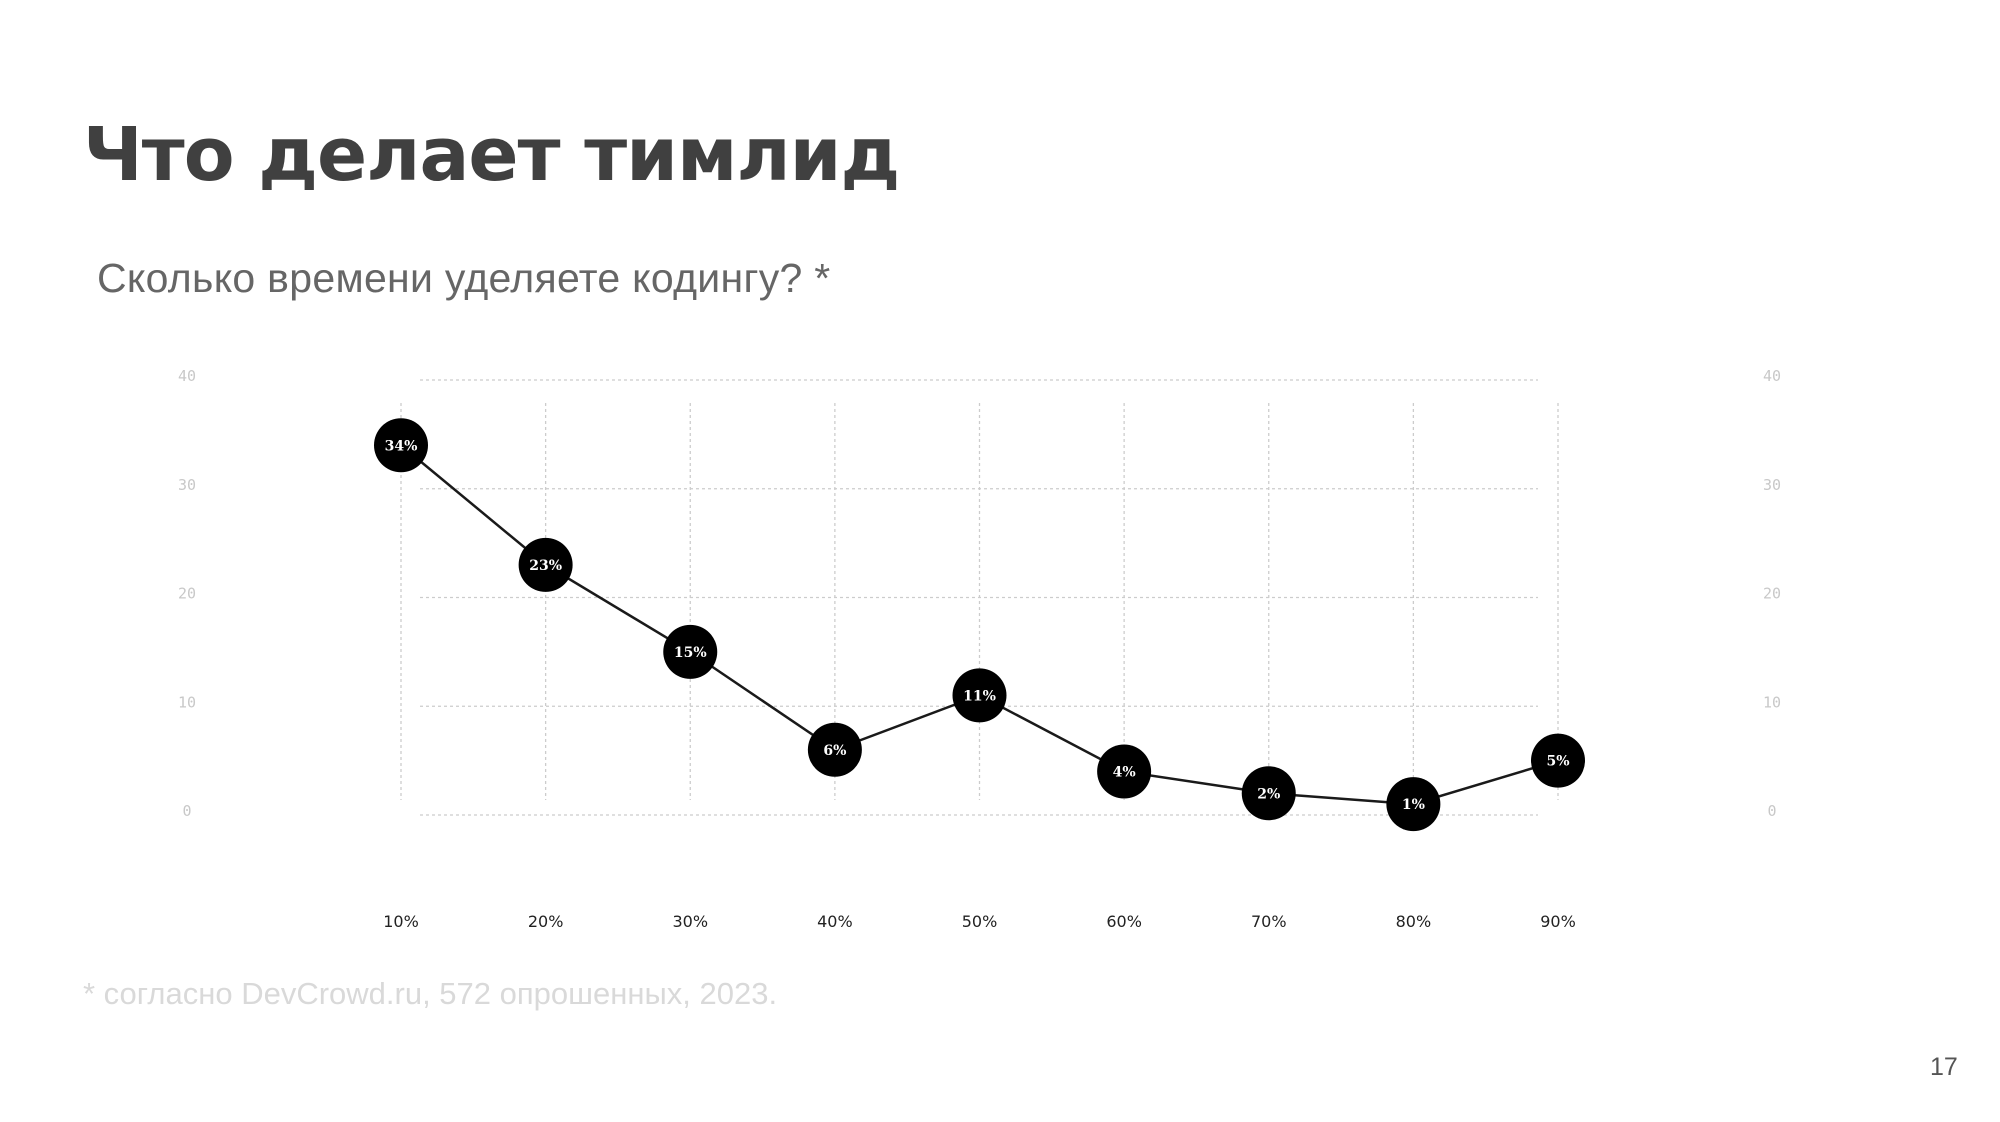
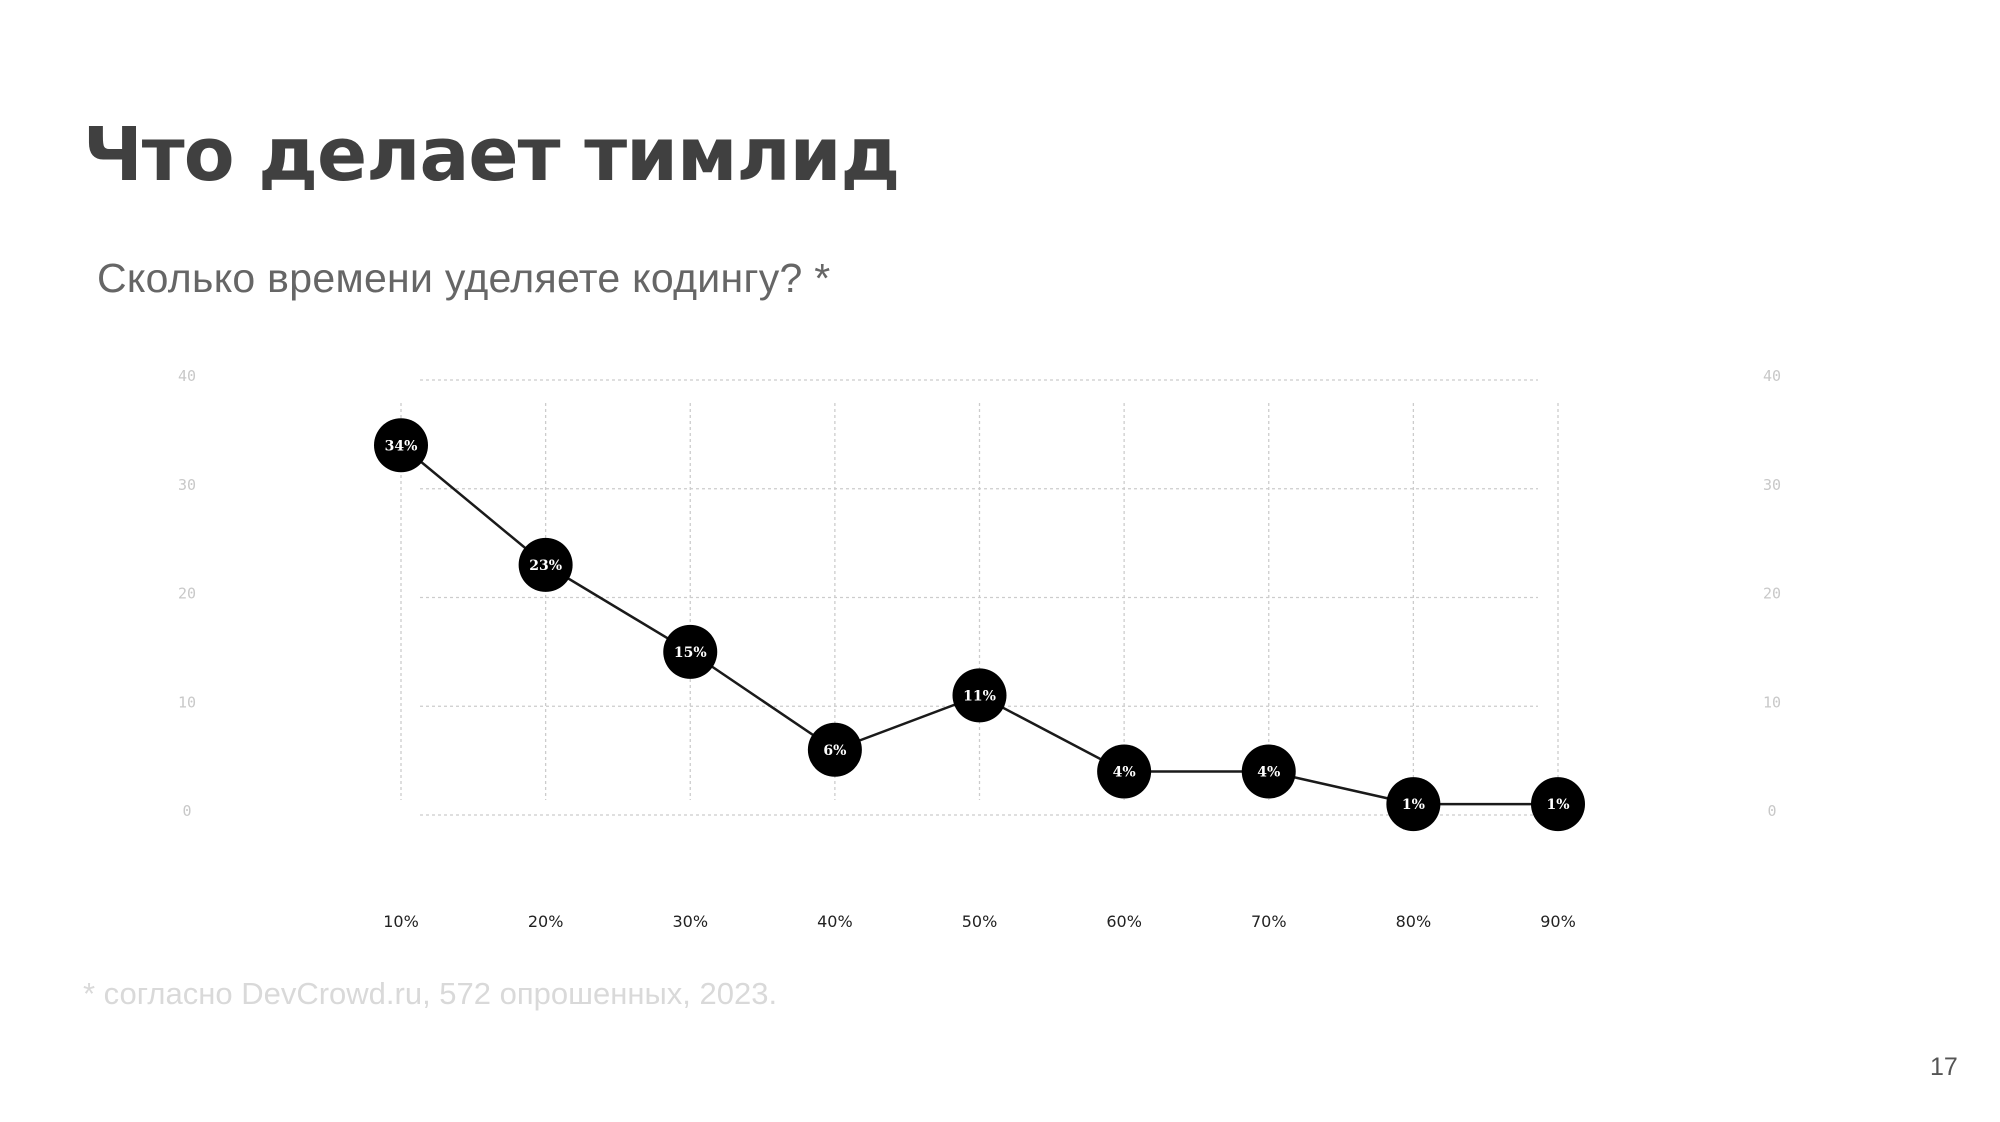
70%: 2% -> 4%
90%: 5% -> 1%
